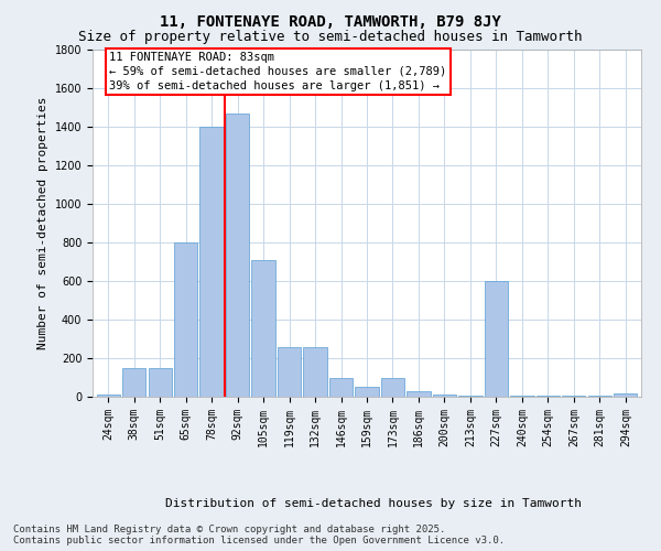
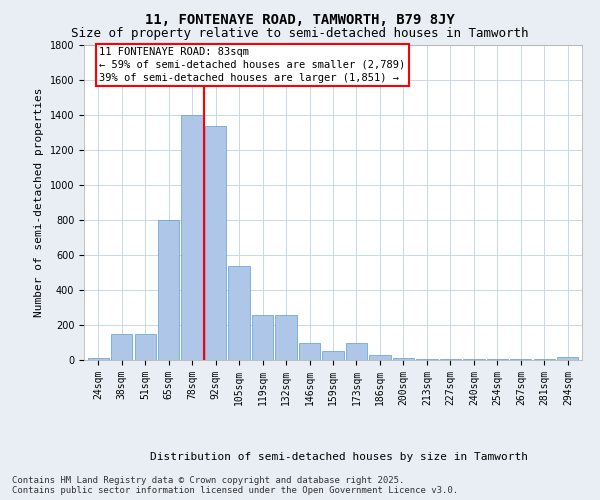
92sqm: 1470 -> 1340
105sqm: 710 -> 540
227sqm: 600 -> 0
